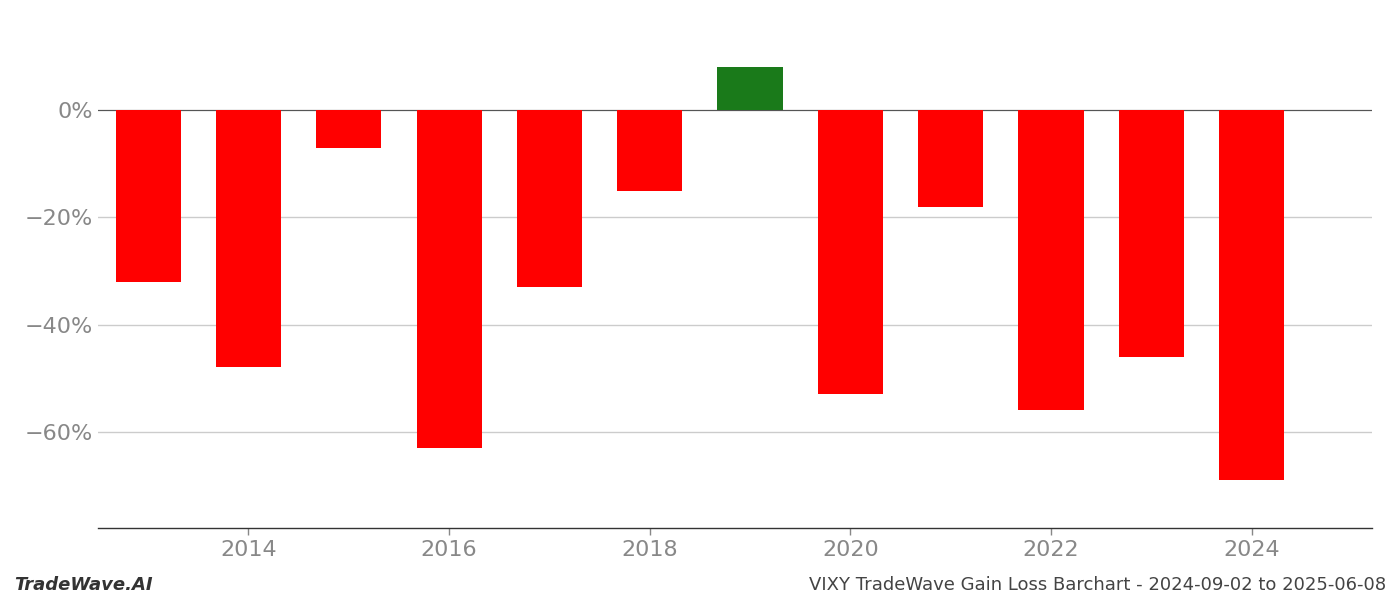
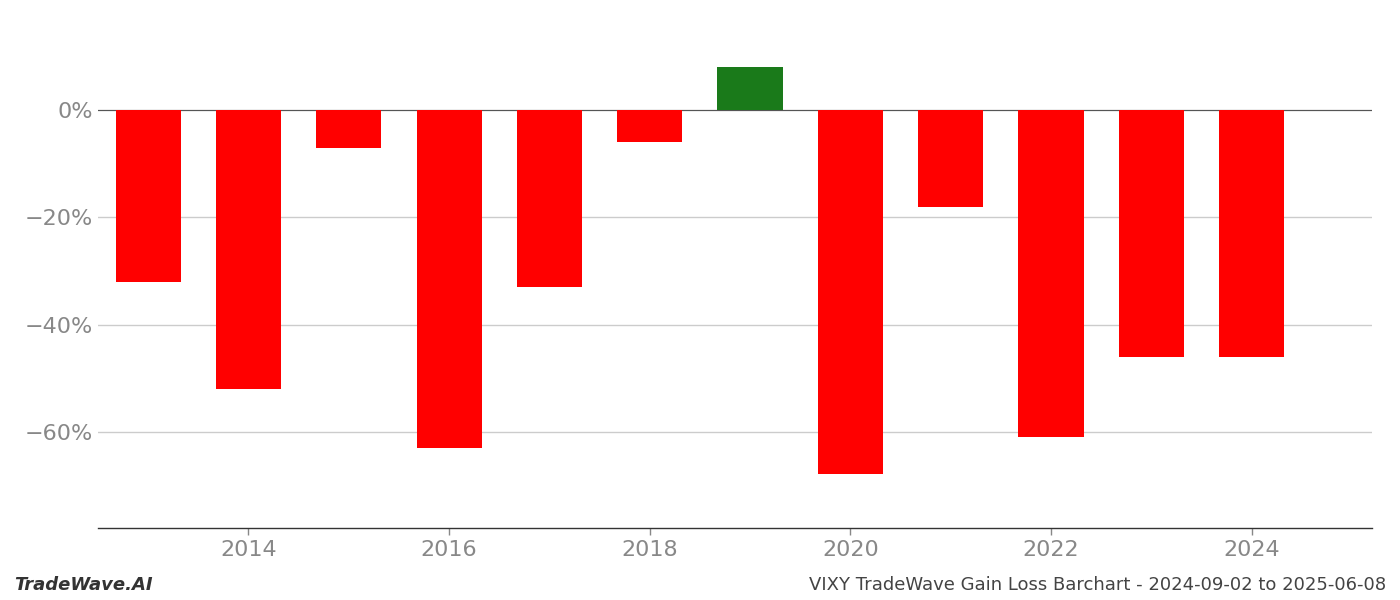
2014: -48% -> -52%
2018: -15% -> -6%
2020: -53% -> -68%
2022: -56% -> -61%
2024: -69% -> -46%
